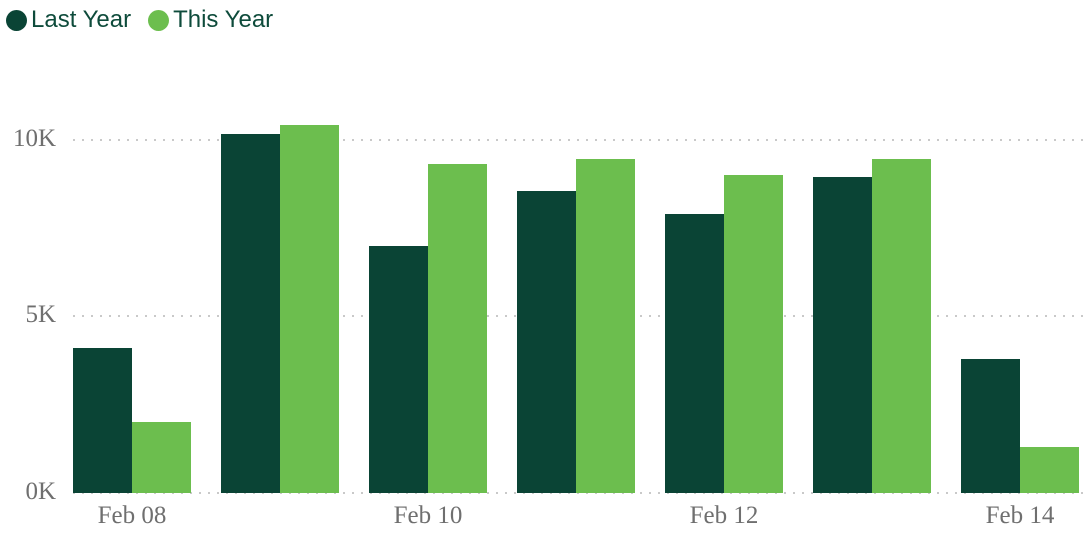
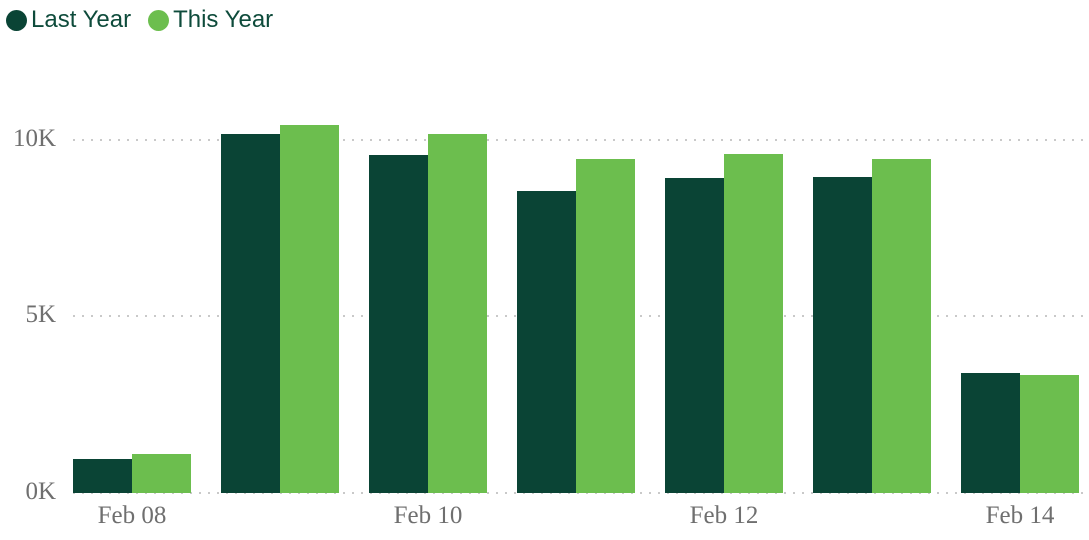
Last Year/Feb 08: 4.1K -> 1.0K
This Year/Feb 08: 2.0K -> 1.1K
Last Year/Feb 10: 7.0K -> 9.6K
This Year/Feb 10: 9.3K -> 10.2K
Last Year/Feb 12: 7.9K -> 8.9K
This Year/Feb 12: 9.0K -> 9.6K
Last Year/Feb 14: 3.8K -> 3.4K
This Year/Feb 14: 1.3K -> 3.4K
